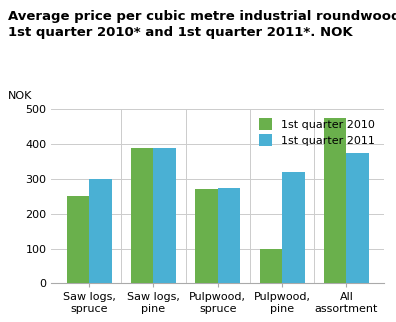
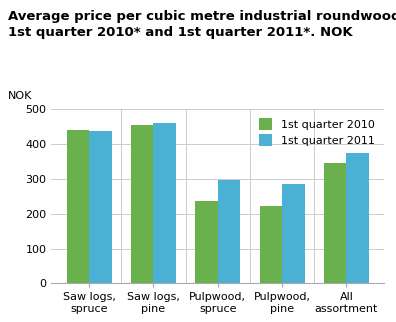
1st quarter 2010/Saw logs, spruce: 250 -> 440
1st quarter 2011/Saw logs, spruce: 300 -> 438
1st quarter 2010/Saw logs, pine: 390 -> 455
1st quarter 2011/Saw logs, pine: 390 -> 460
1st quarter 2010/Pulpwood, spruce: 270 -> 238
1st quarter 2011/Pulpwood, spruce: 275 -> 297
1st quarter 2010/Pulpwood, pine: 100 -> 223
1st quarter 2011/Pulpwood, pine: 320 -> 287
1st quarter 2010/All assortment: 475 -> 347
